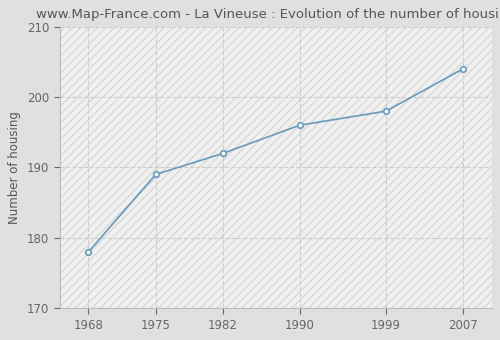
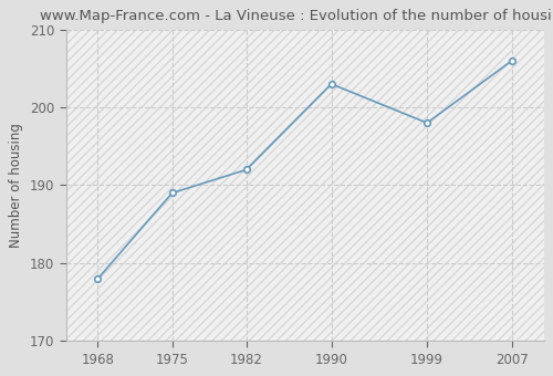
1990: 196 -> 203
2007: 204 -> 206
